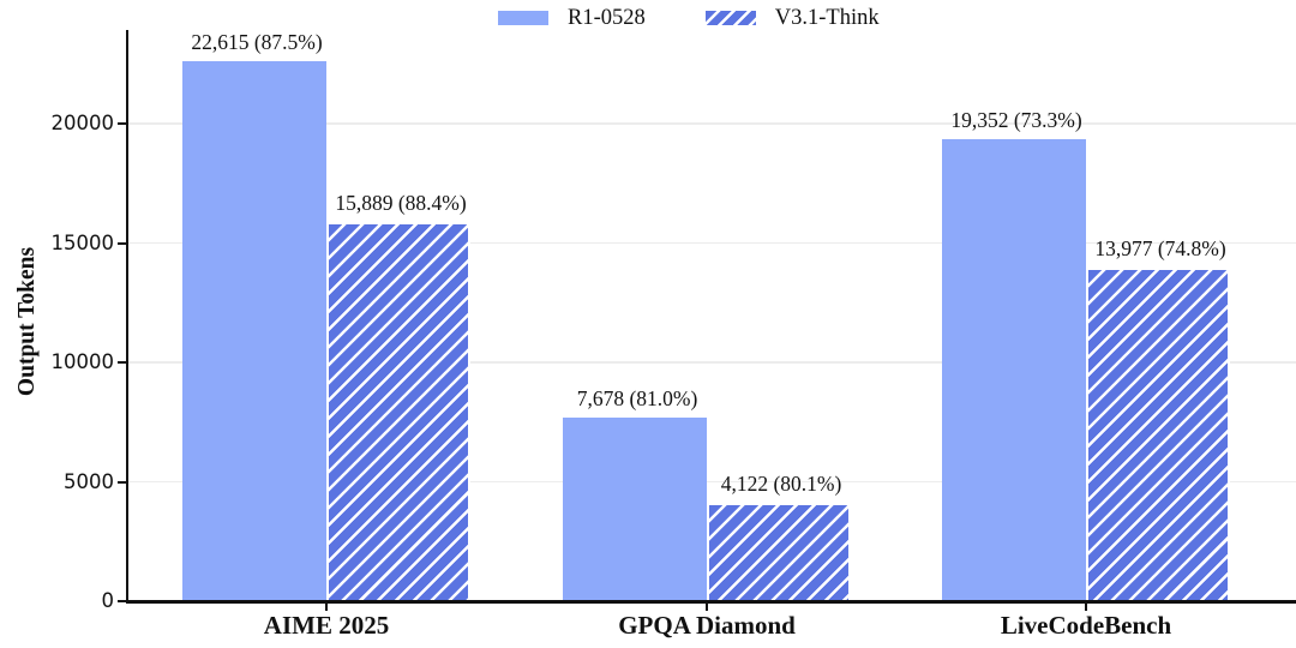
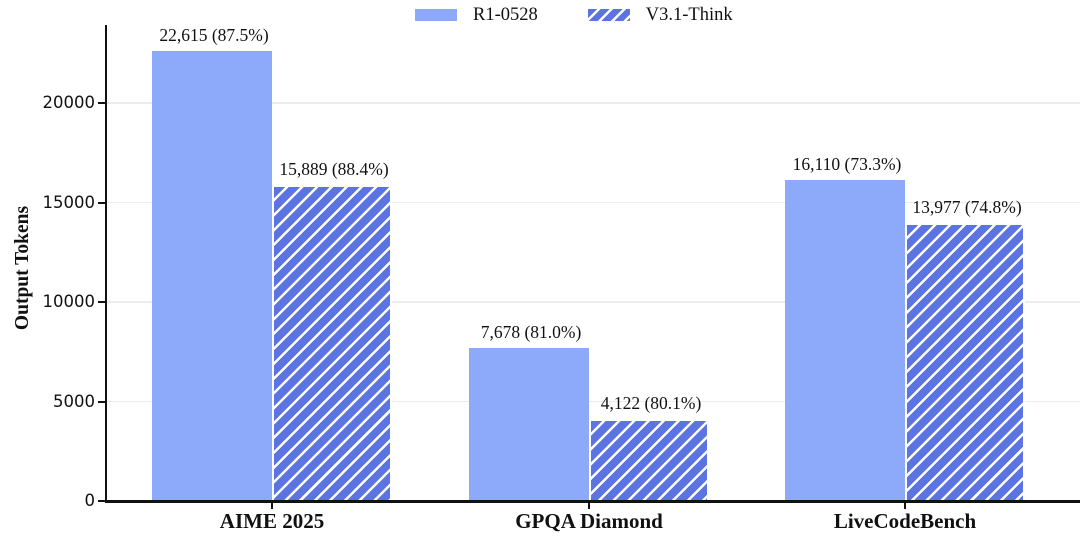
R1-0528/LiveCodeBench: 19,352 -> 16,110
